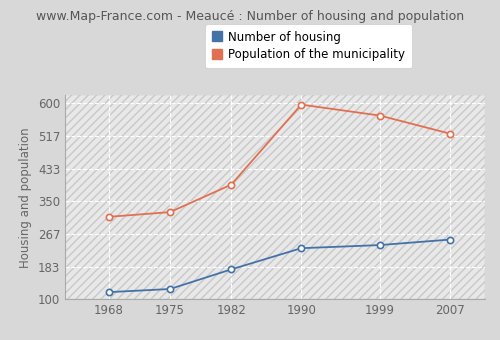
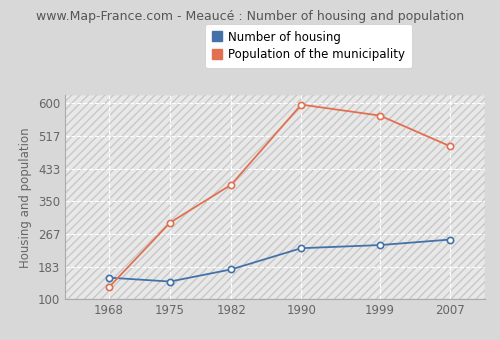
Number of housing/1968: 118 -> 155
Population of the municipality/1968: 310 -> 130
Number of housing/1975: 126 -> 145
Population of the municipality/1975: 322 -> 295
Population of the municipality/2007: 522 -> 490
